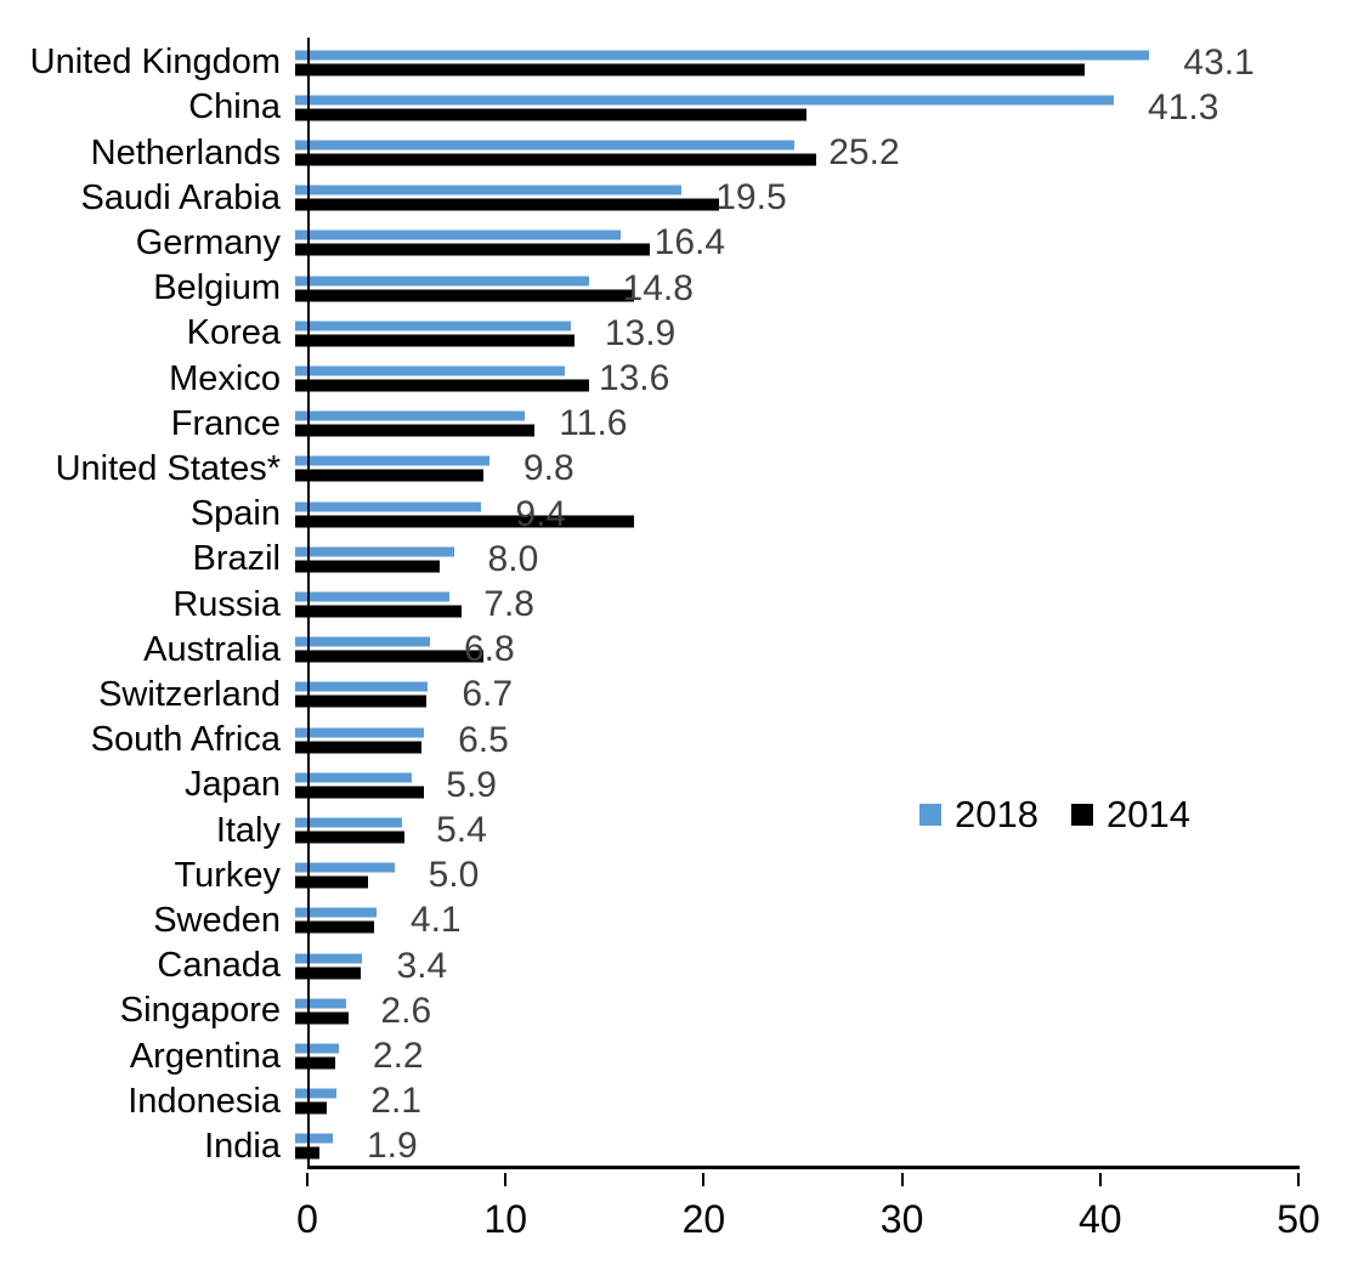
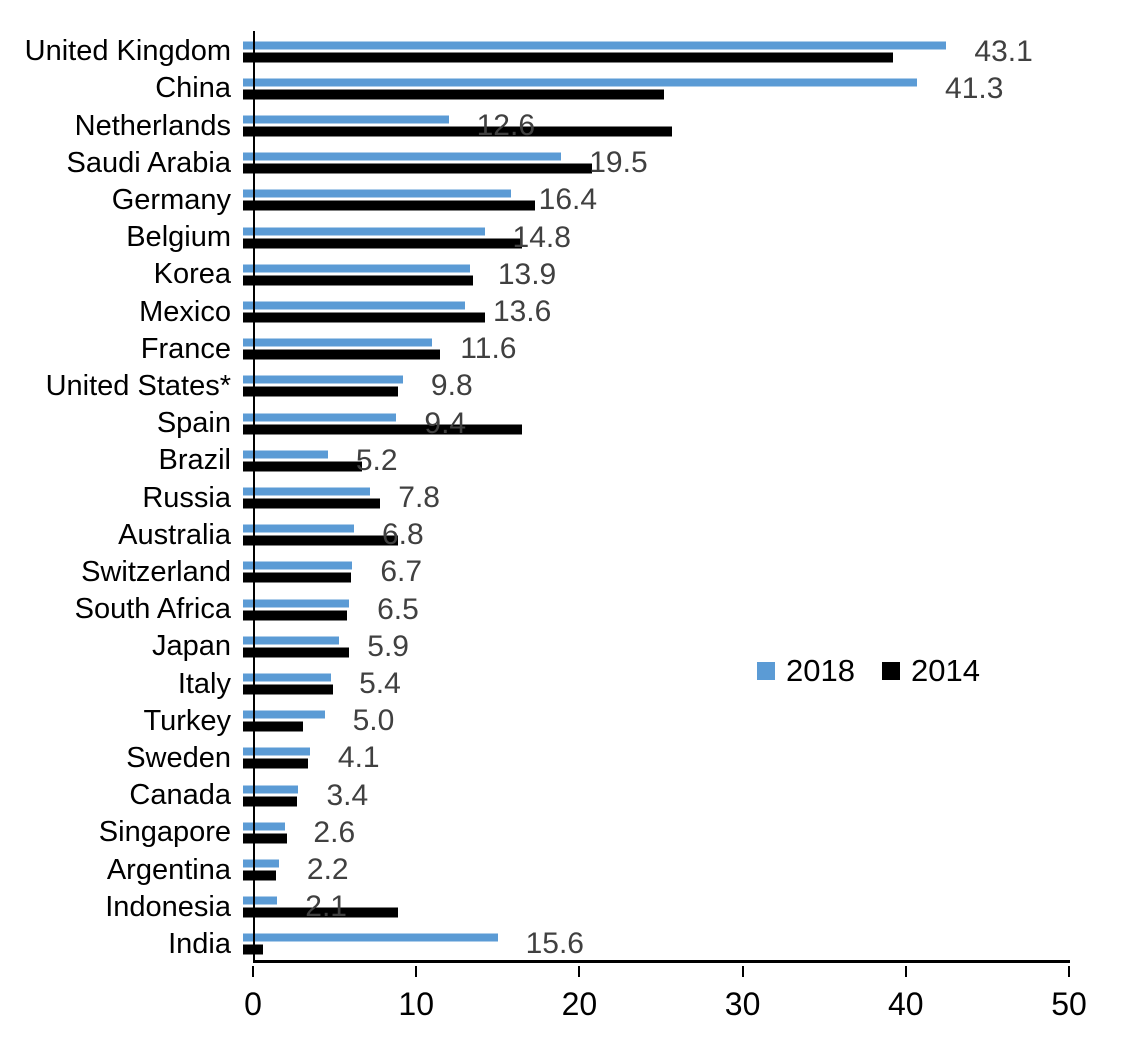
2018/Netherlands: 25.2 -> 12.6
2018/Brazil: 8.0 -> 5.2
2014/Indonesia: 1.6 -> 9.5
2018/India: 1.9 -> 15.6
